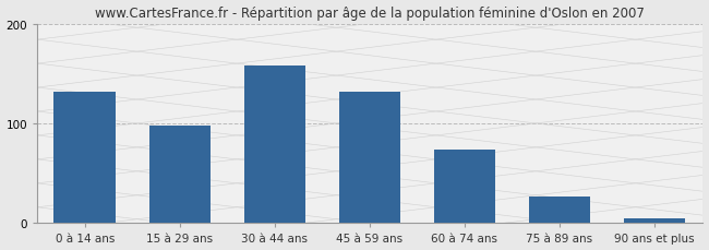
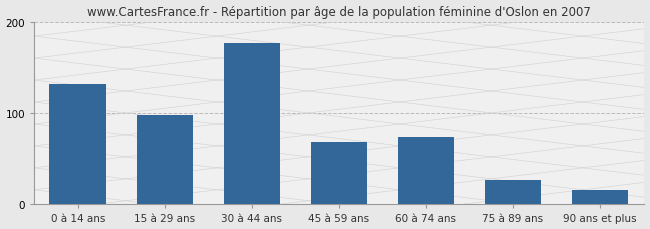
30 à 44 ans: 158 -> 176
45 à 59 ans: 132 -> 68
90 ans et plus: 5 -> 16
